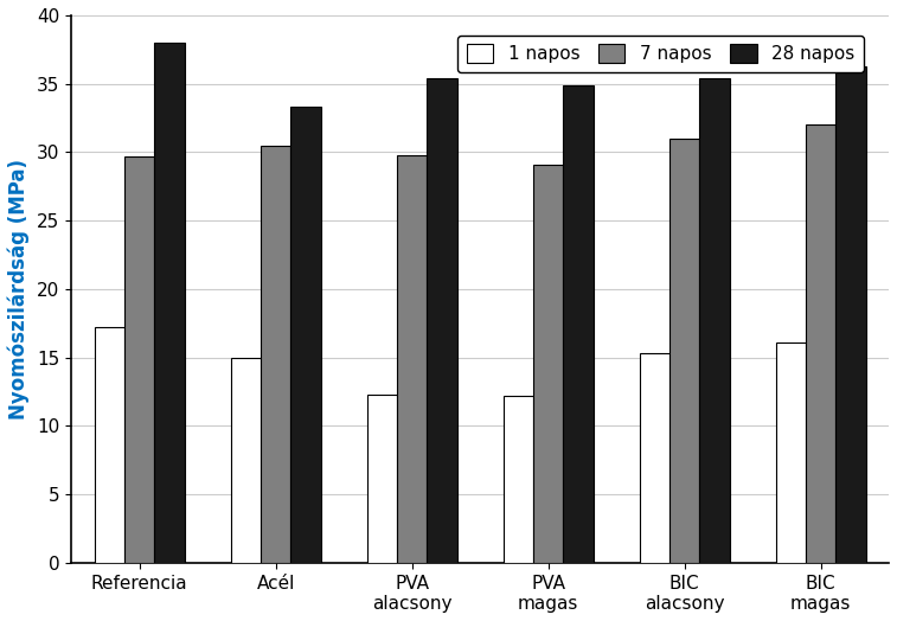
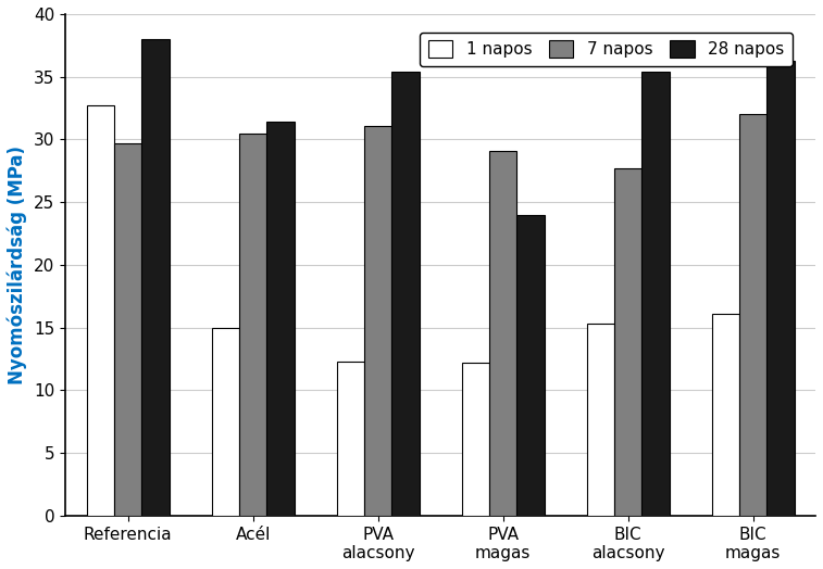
1 napos/Referencia: 17.2 -> 32.7
28 napos/Acél: 33.3 -> 31.4
7 napos/PVA alacsony: 29.8 -> 31.1
28 napos/PVA magas: 34.9 -> 24.0
7 napos/BIC alacsony: 31.0 -> 27.7
